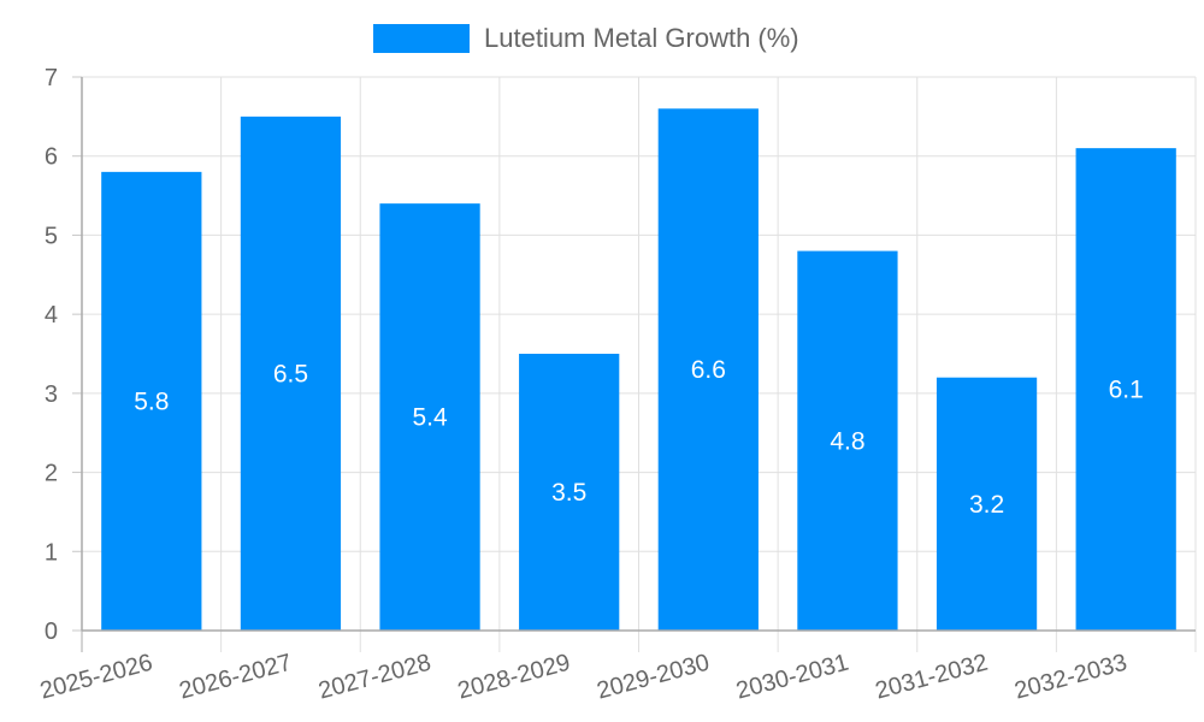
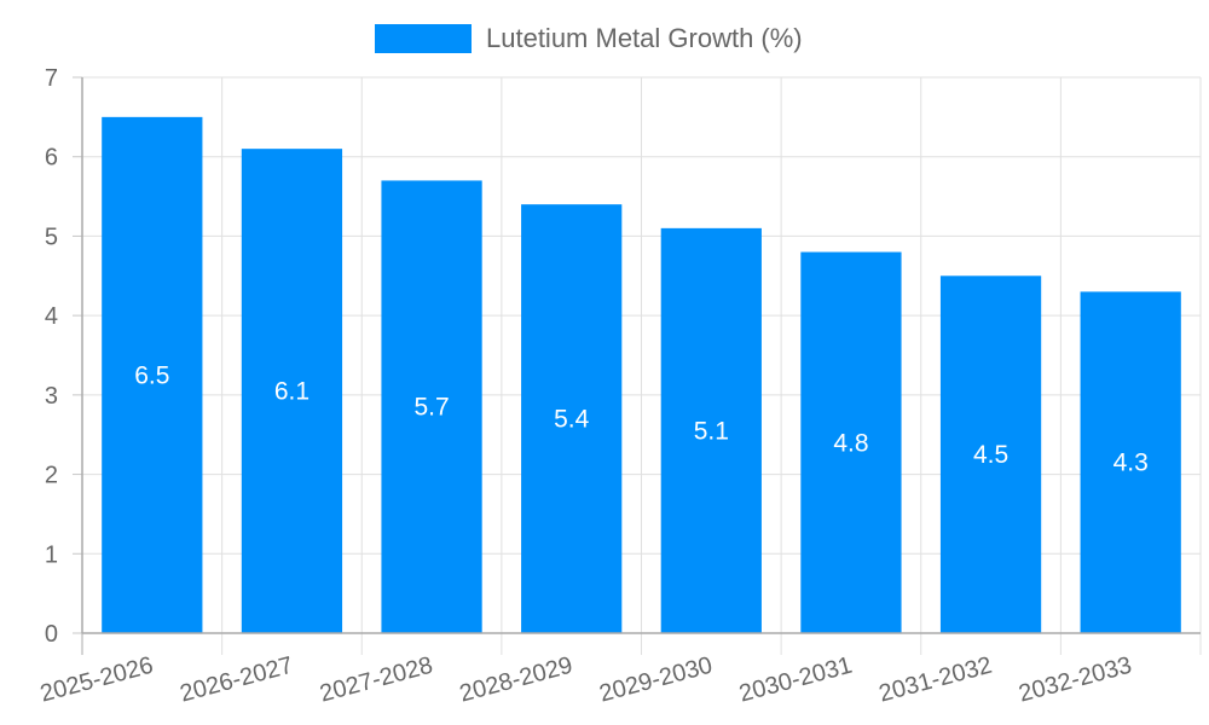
2025-2026: 5.8 -> 6.5
2026-2027: 6.5 -> 6.1
2027-2028: 5.4 -> 5.7
2028-2029: 3.5 -> 5.4
2029-2030: 6.6 -> 5.1
2031-2032: 3.2 -> 4.5
2032-2033: 6.1 -> 4.3
